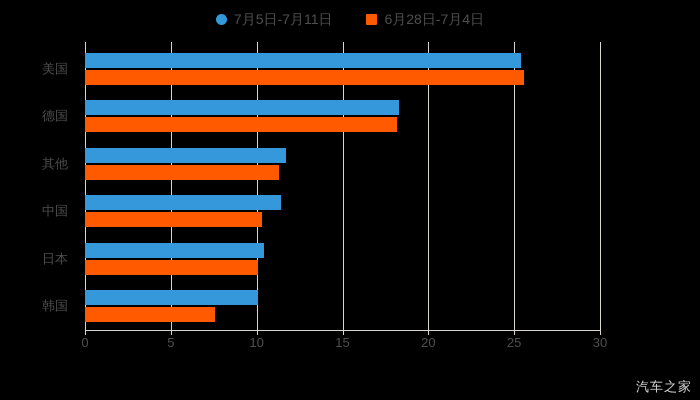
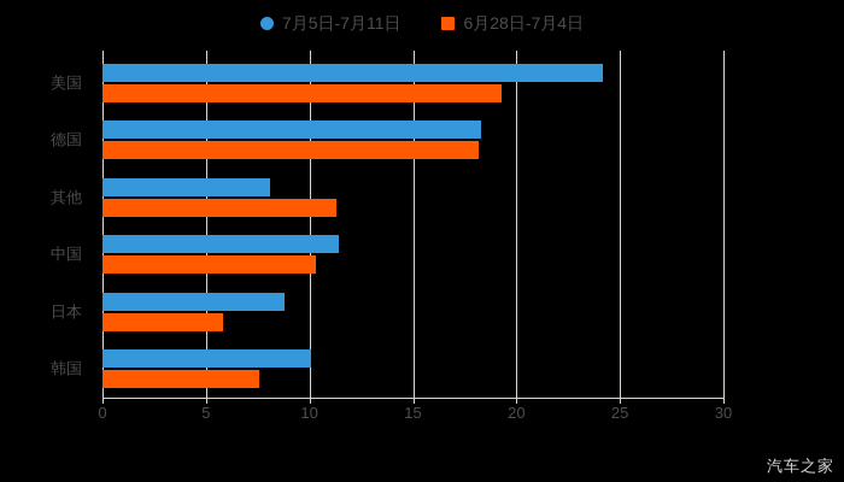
7月5日-7月11日/美国: 25.4 -> 24.2
6月28日-7月4日/美国: 25.6 -> 19.3
7月5日-7月11日/其他: 11.7 -> 8.1
7月5日-7月11日/日本: 10.4 -> 8.8
6月28日-7月4日/日本: 10.1 -> 5.8
